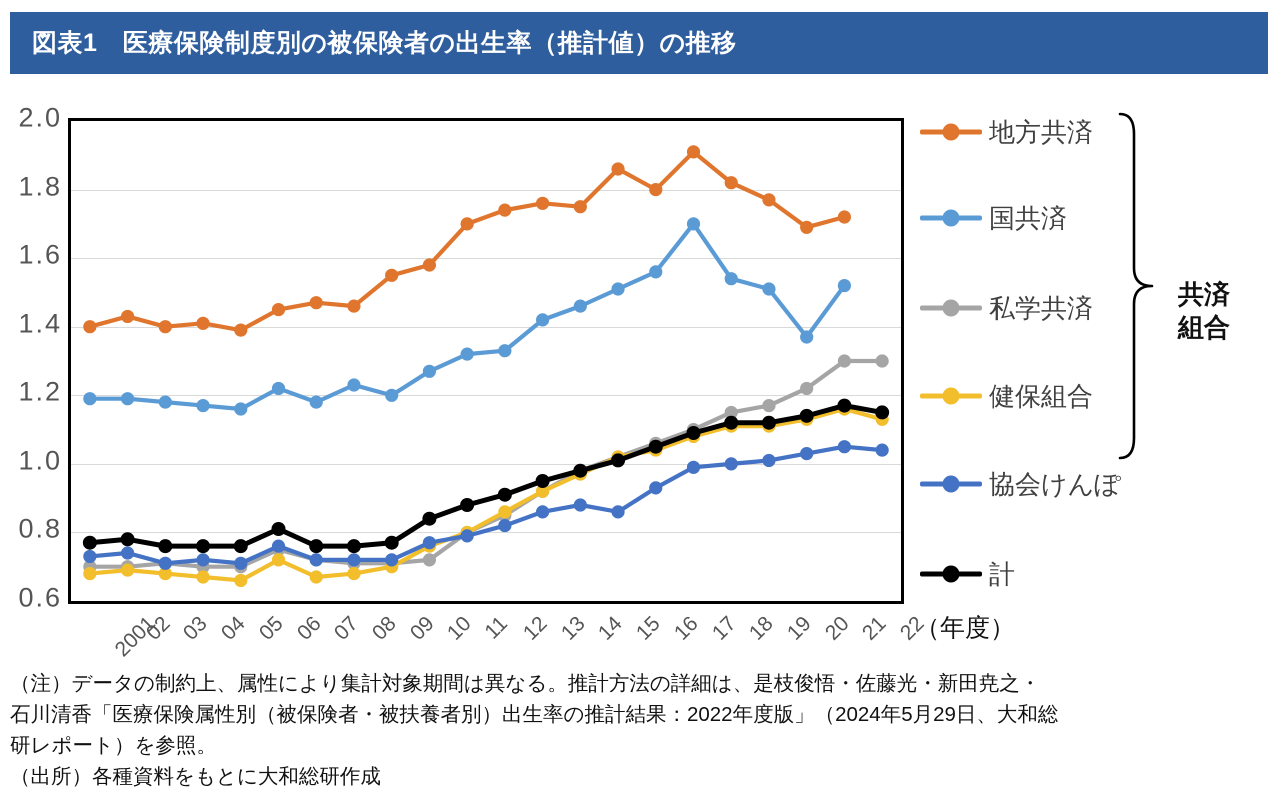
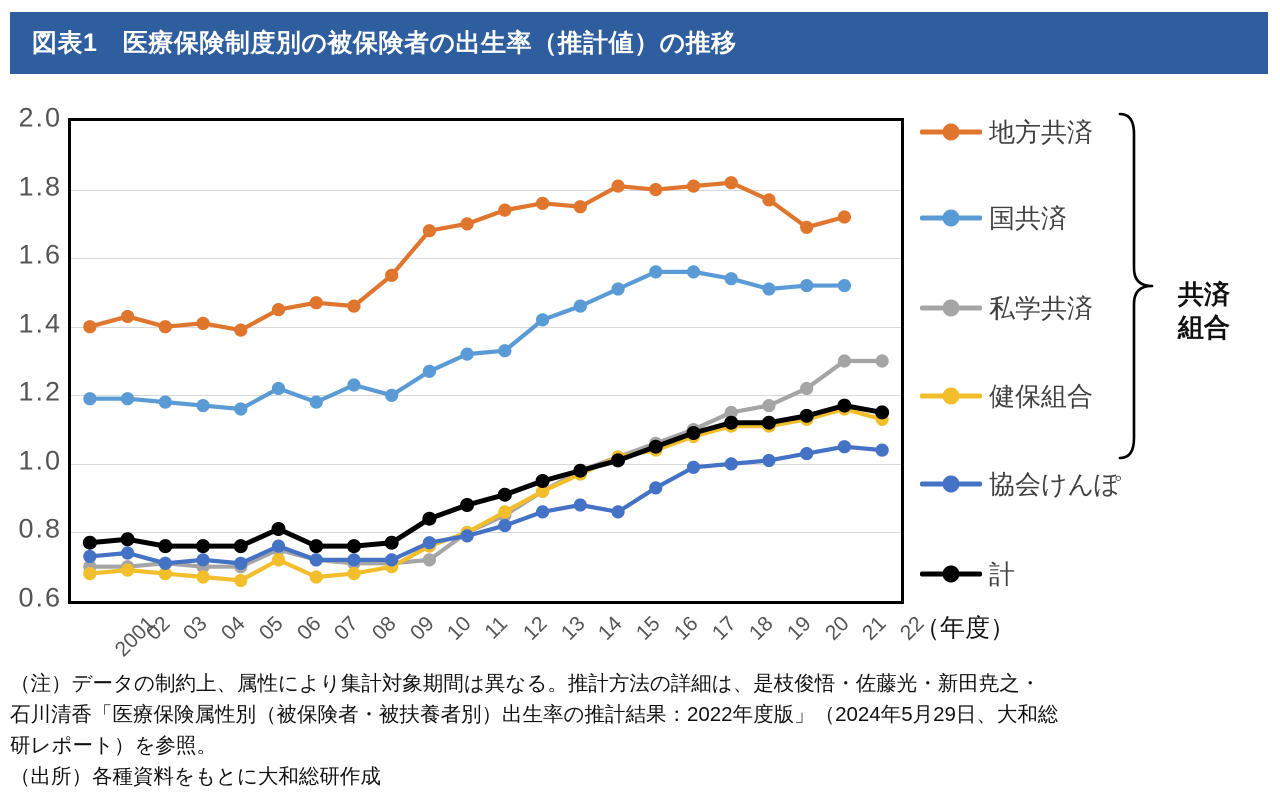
地方共済/10: 1.58 -> 1.68
地方共済/15: 1.86 -> 1.81
地方共済/17: 1.91 -> 1.81
国共済/17: 1.70 -> 1.56
国共済/20: 1.37 -> 1.52
